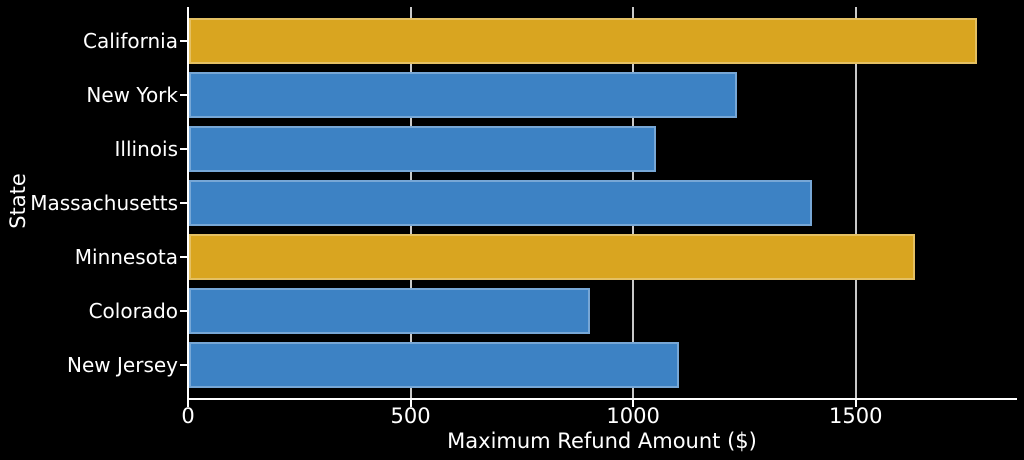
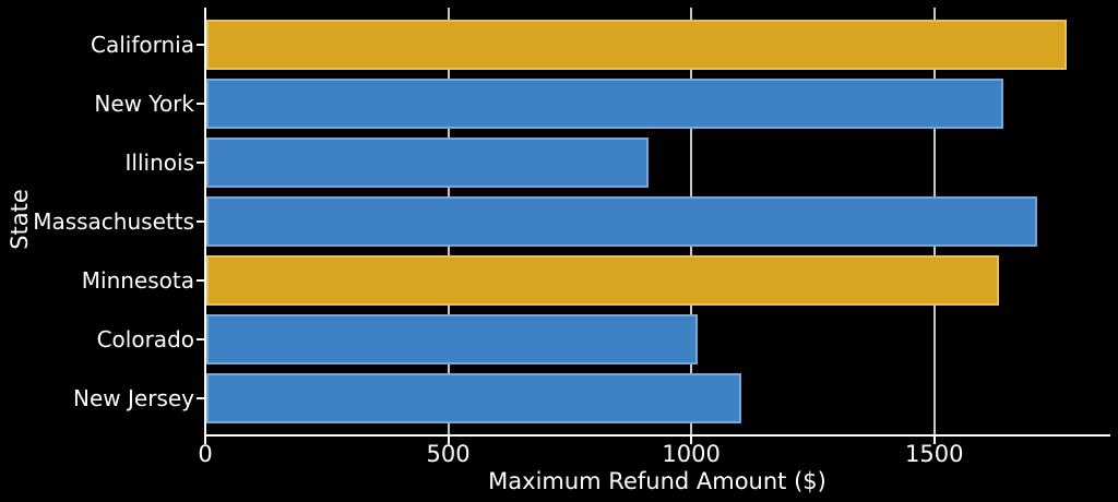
New York: 1230 -> 1640
Illinois: 1050 -> 910
Massachusetts: 1400 -> 1710
Colorado: 900 -> 1010
